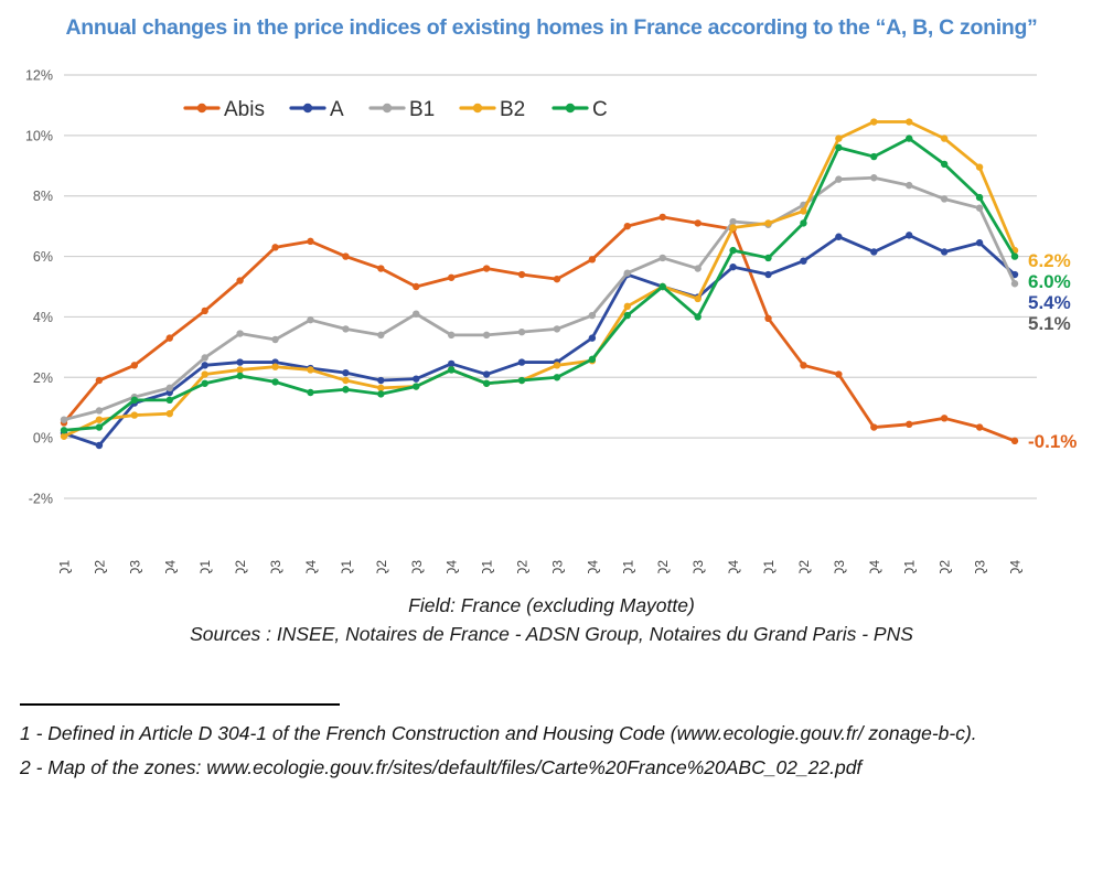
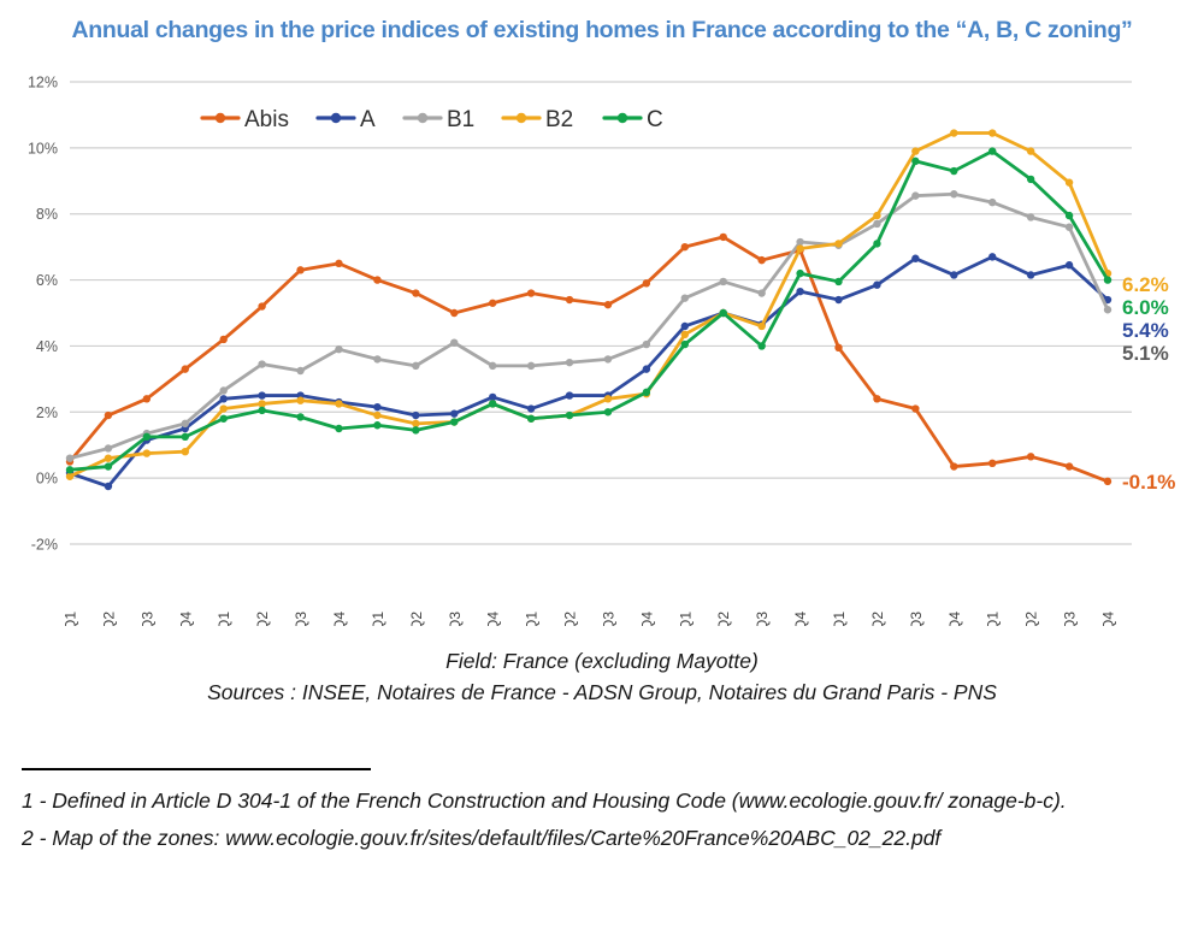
A/2020Q1: 5.4% -> 4.6%
Abis/2020Q3: 7.1% -> 6.6%
B2/2021Q2: 7.5% -> 8.0%
